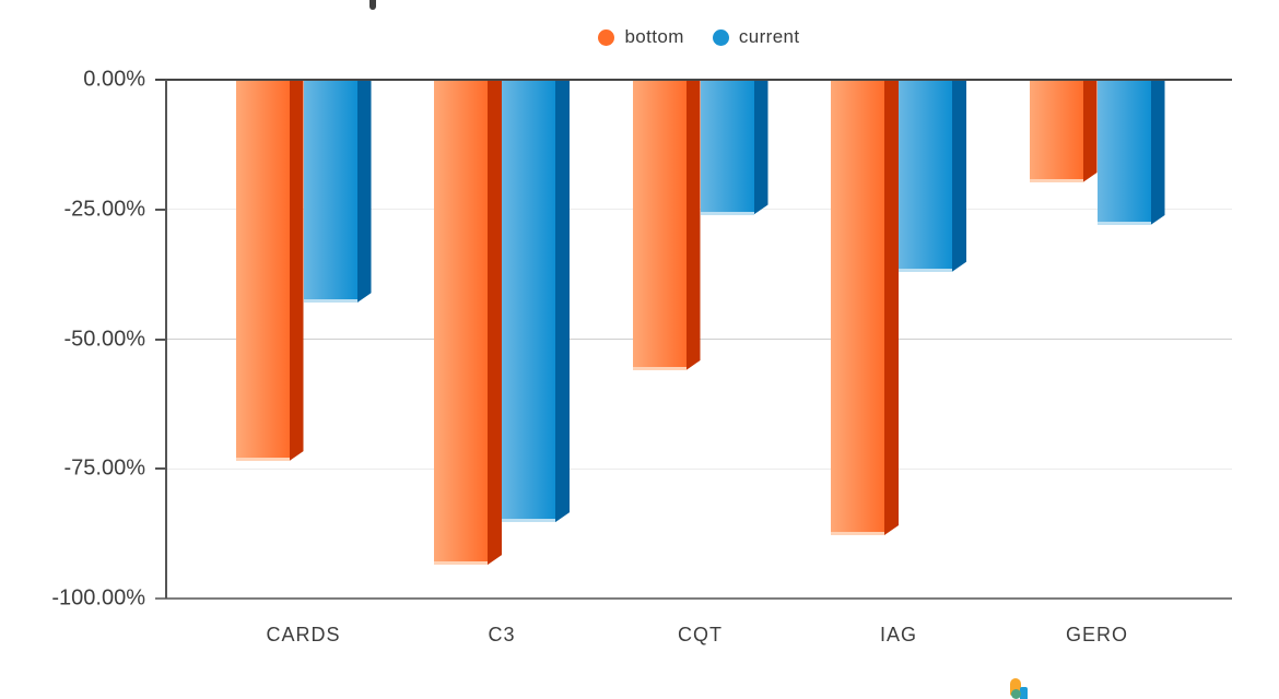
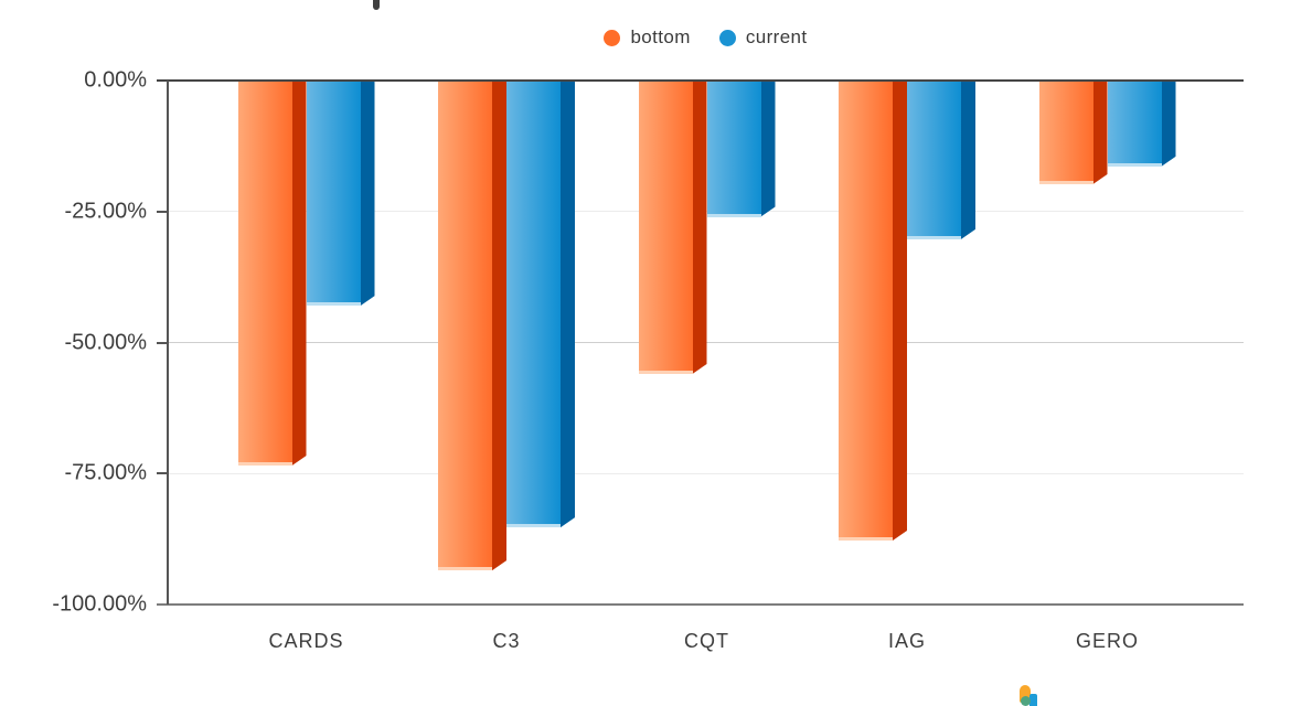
current/IAG: -37% -> -30%
current/GERO: -28% -> -16%
